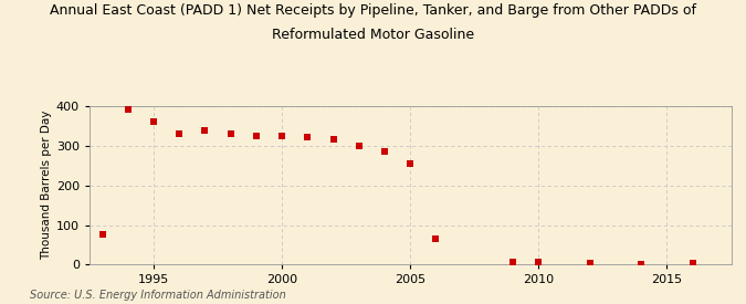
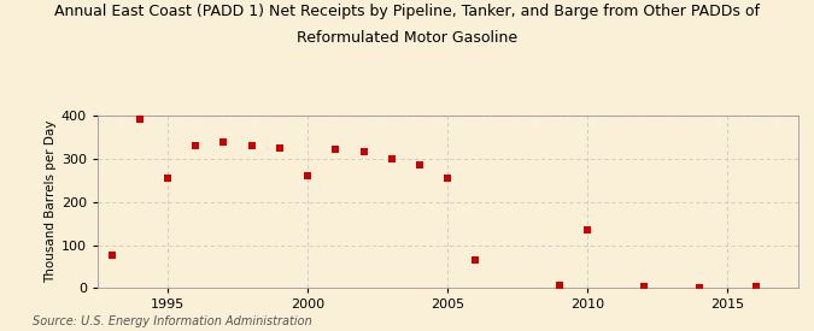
1995: 362 -> 255
2000: 325 -> 260
2010: 6 -> 135
